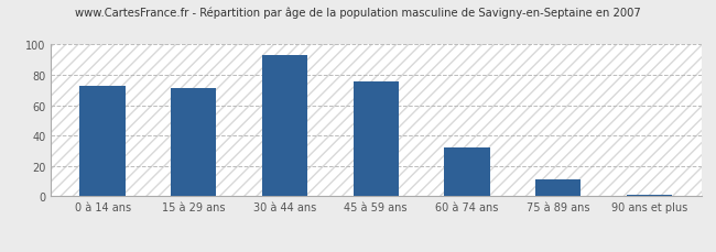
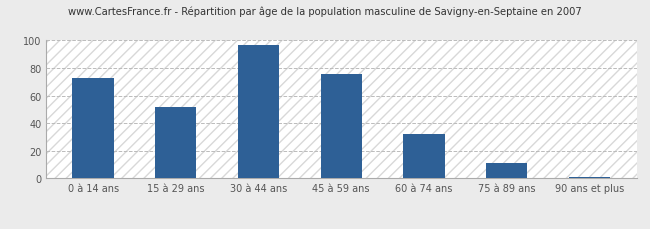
15 à 29 ans: 71 -> 52
30 à 44 ans: 93 -> 97
